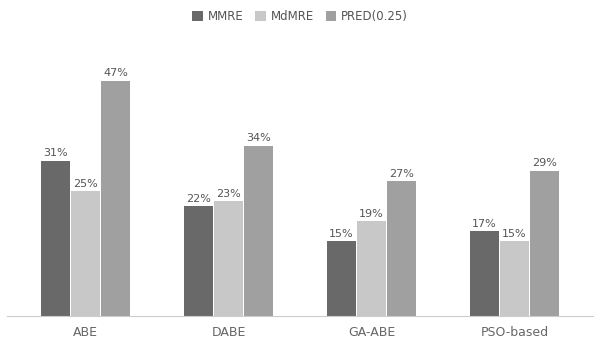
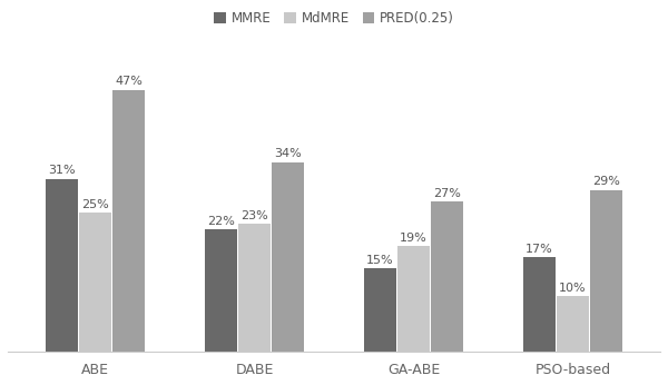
MdMRE/PSO-based: 15% -> 10%
